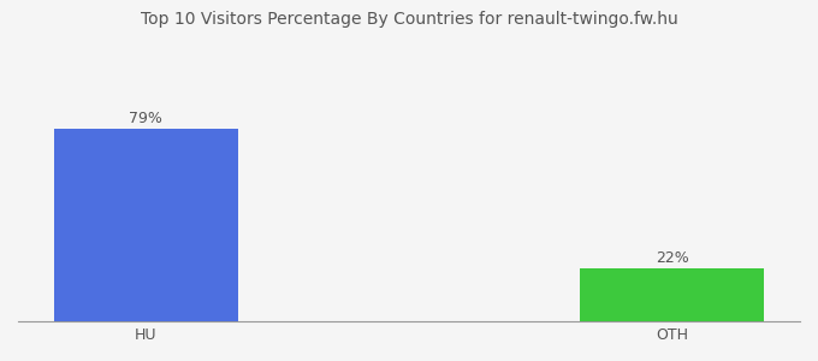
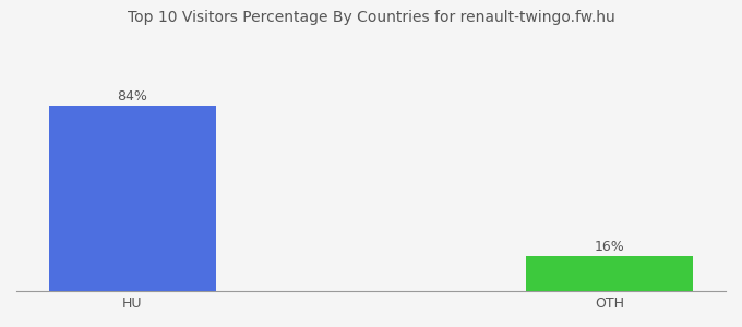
HU: 79% -> 84%
OTH: 22% -> 16%
